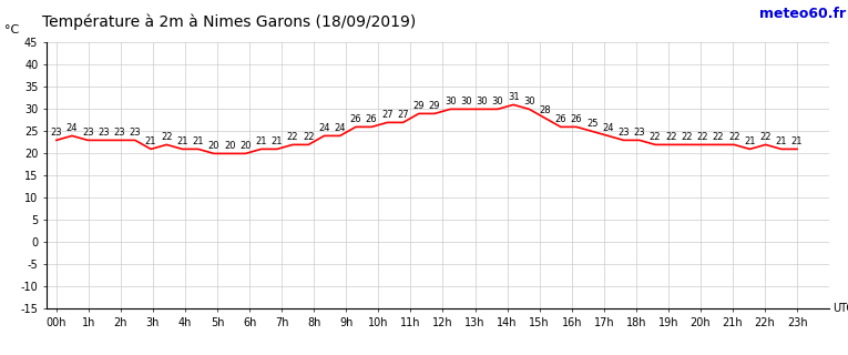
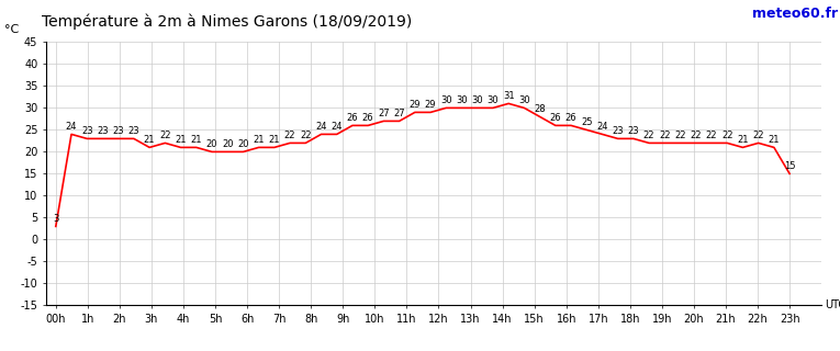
00h: 23 -> 3
23h: 21 -> 15
